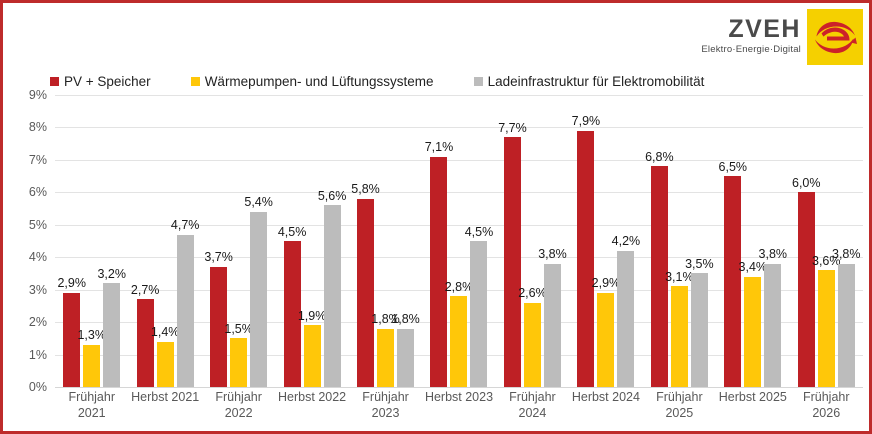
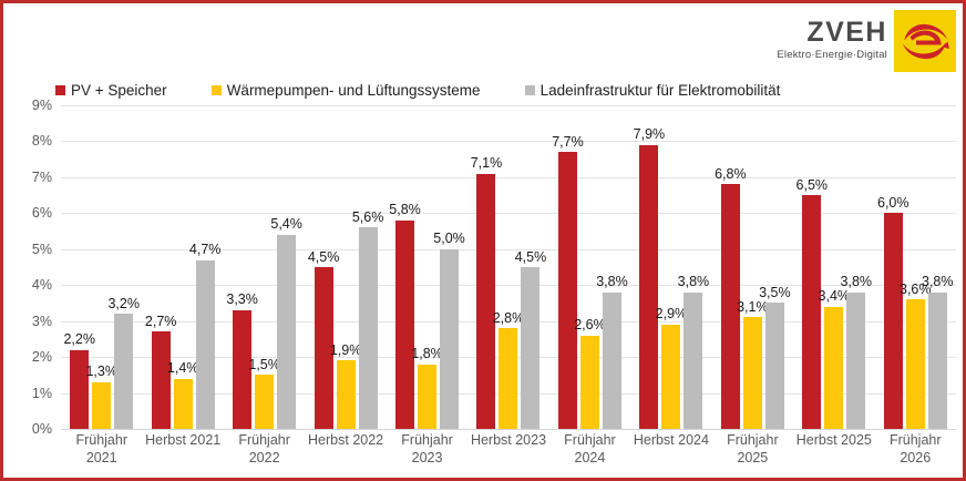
PV + Speicher/Frühjahr 2021: 2,9% -> 2,2%
PV + Speicher/Frühjahr 2022: 3,7% -> 3,3%
Ladeinfrastruktur für Elektromobilität/Frühjahr 2023: 1,8% -> 5,0%
Ladeinfrastruktur für Elektromobilität/Herbst 2024: 4,2% -> 3,8%
